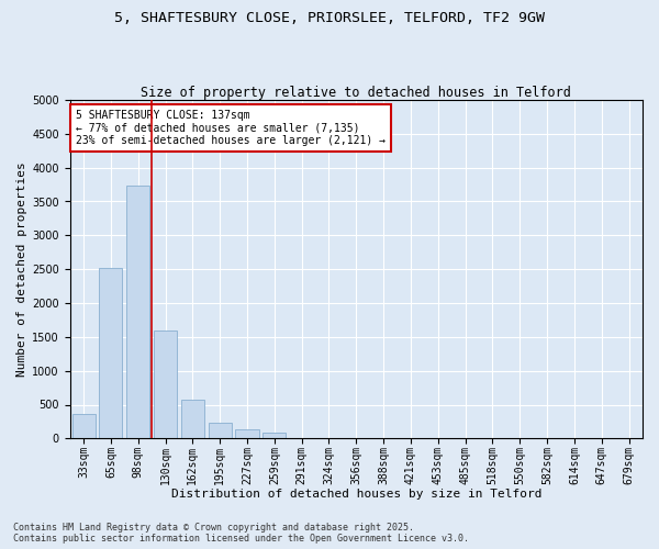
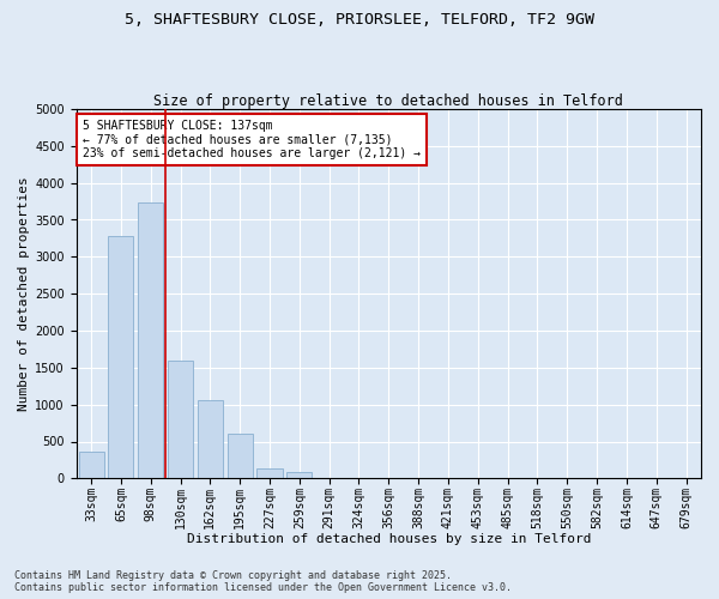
65sqm: 2520 -> 3280
162sqm: 570 -> 1060
195sqm: 230 -> 600
